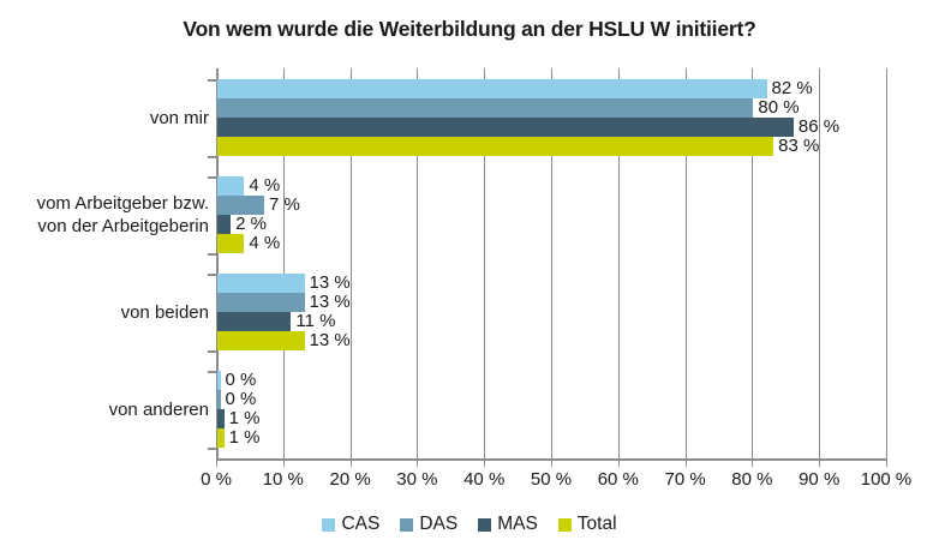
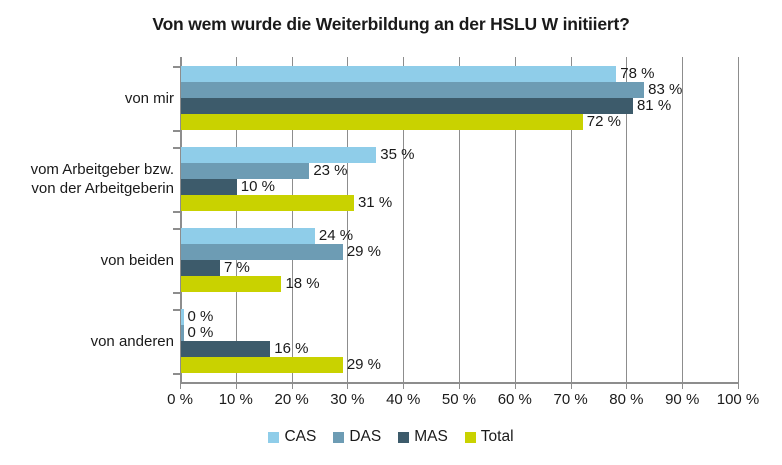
CAS/von mir: 82 -> 78
DAS/von mir: 80 -> 83
MAS/von mir: 86 -> 81
Total/von mir: 83 -> 72
CAS/vom Arbeitgeber bzw. von der Arbeitgeberin: 4 -> 35
DAS/vom Arbeitgeber bzw. von der Arbeitgeberin: 7 -> 23
MAS/vom Arbeitgeber bzw. von der Arbeitgeberin: 2 -> 10
Total/vom Arbeitgeber bzw. von der Arbeitgeberin: 4 -> 31
CAS/von beiden: 13 -> 24
DAS/von beiden: 13 -> 29
MAS/von beiden: 11 -> 7
Total/von beiden: 13 -> 18
MAS/von anderen: 1 -> 16
Total/von anderen: 1 -> 29
